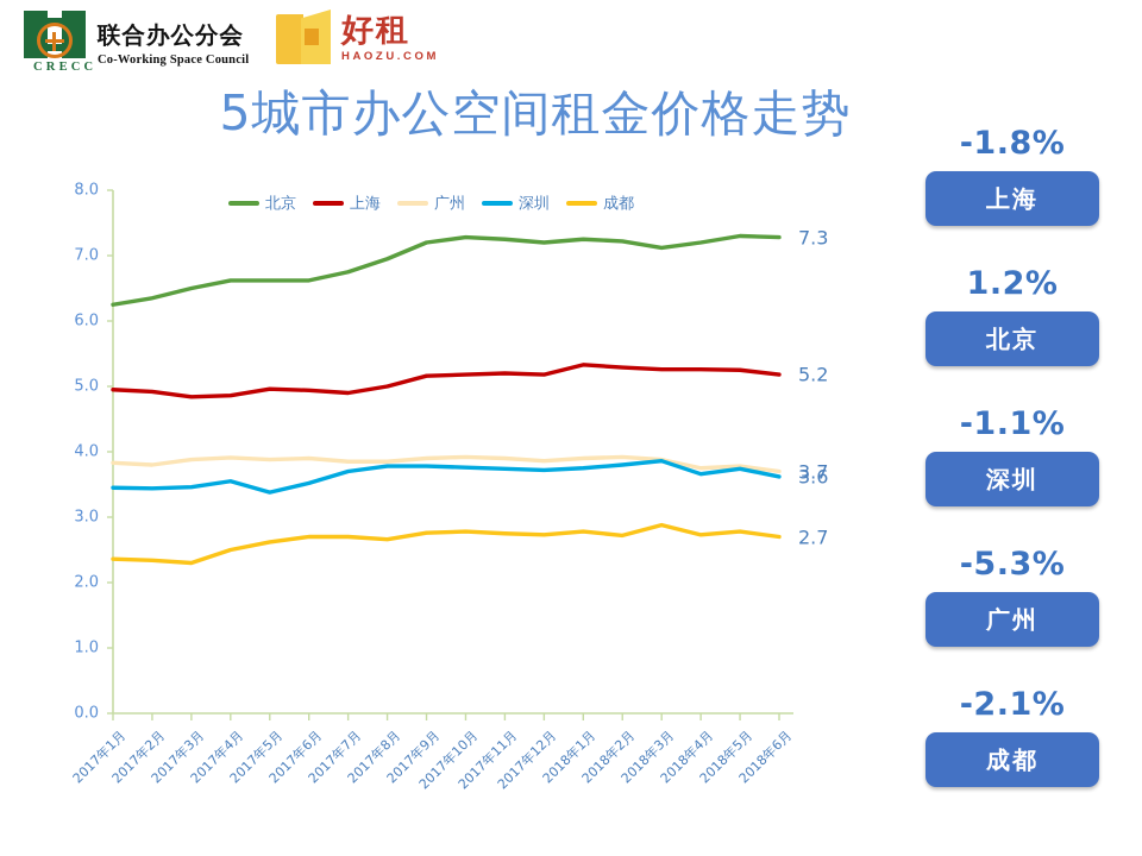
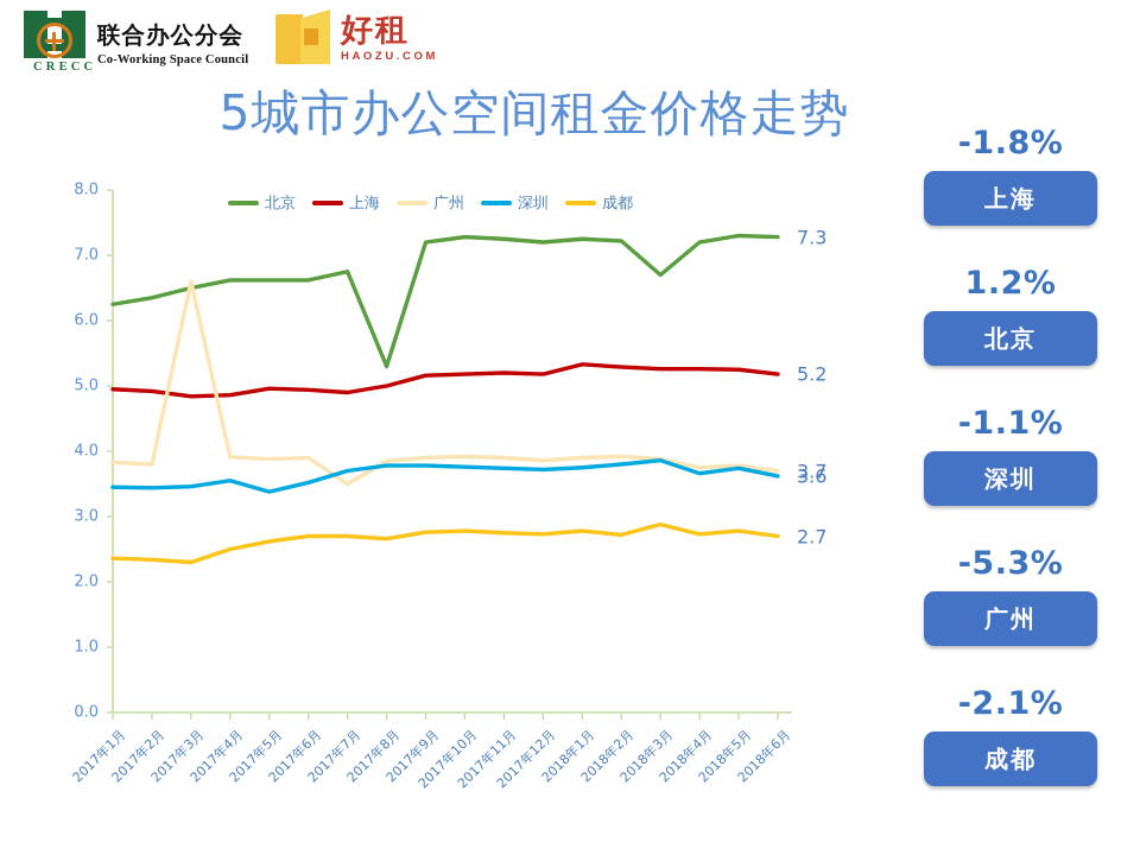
广州/2017年3月: 3.9 -> 6.6
广州/2017年7月: 3.9 -> 3.5
北京/2017年8月: 7.0 -> 5.3
北京/2018年3月: 7.1 -> 6.7
